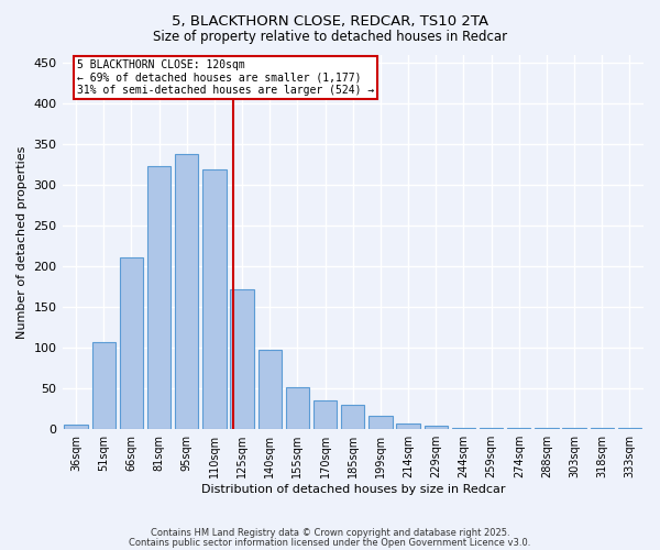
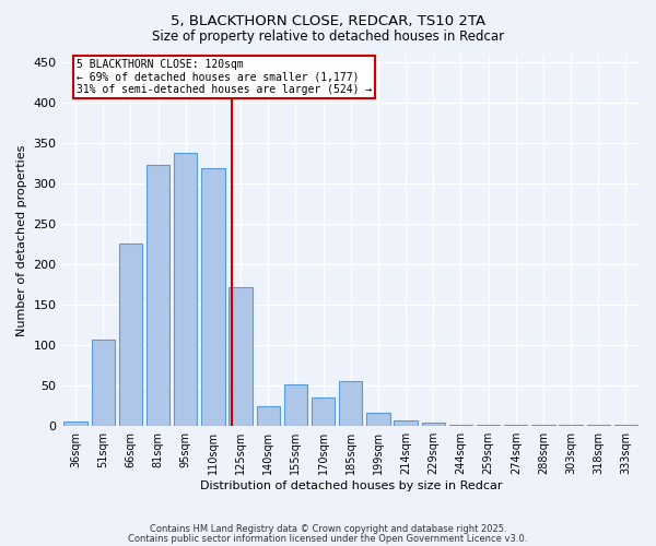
66sqm: 211 -> 226
140sqm: 98 -> 24
185sqm: 30 -> 56
